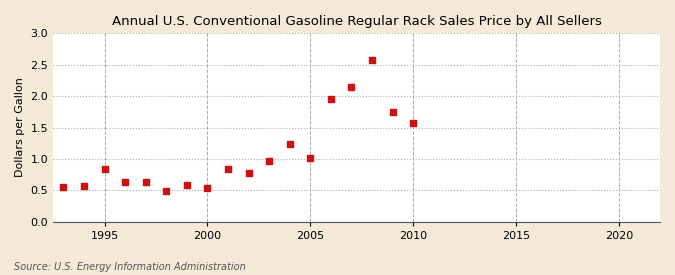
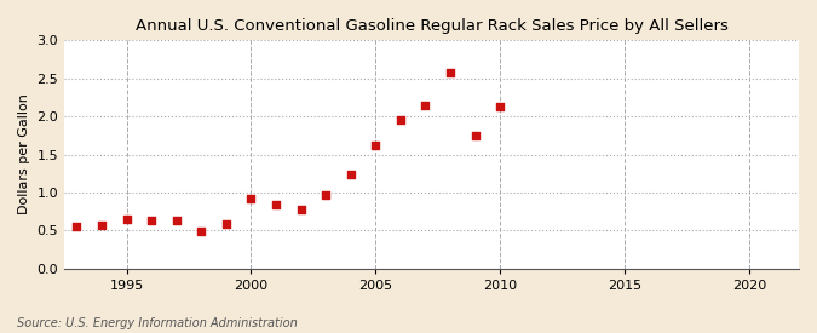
1995: 0.84 -> 0.65
2000: 0.54 -> 0.92
2005: 1.02 -> 1.62
2010: 1.58 -> 2.13
